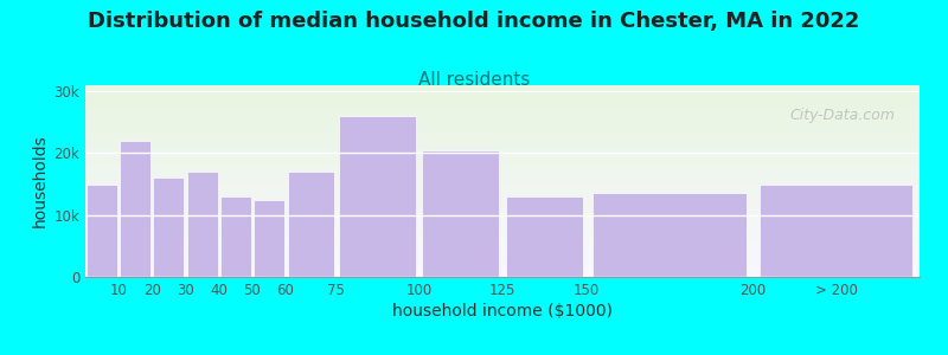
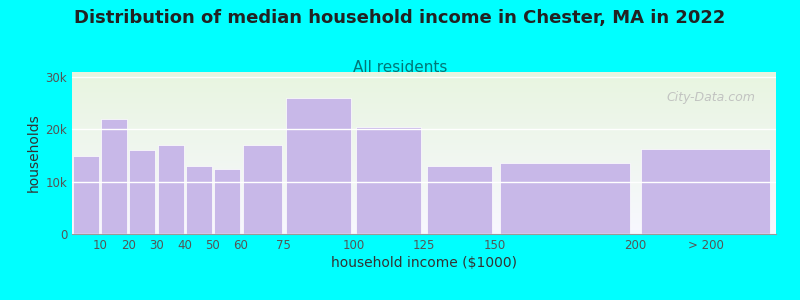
> 200: 15.0k -> 16.2k
